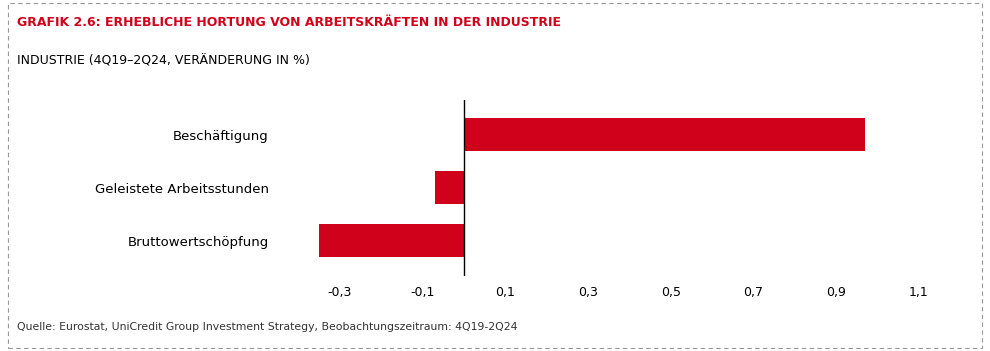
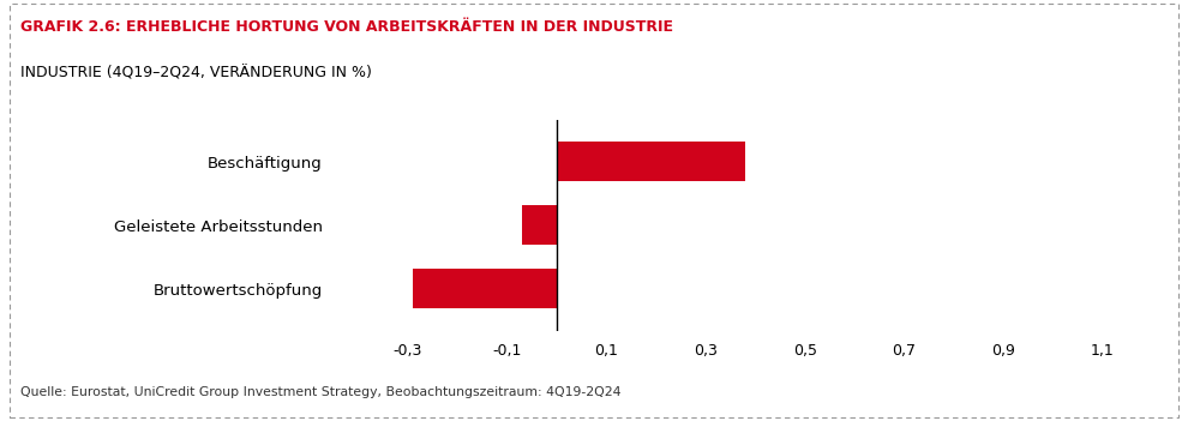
Beschäftigung: 0,97 -> 0,38
Bruttowertschöpfung: -0,35 -> -0,29
